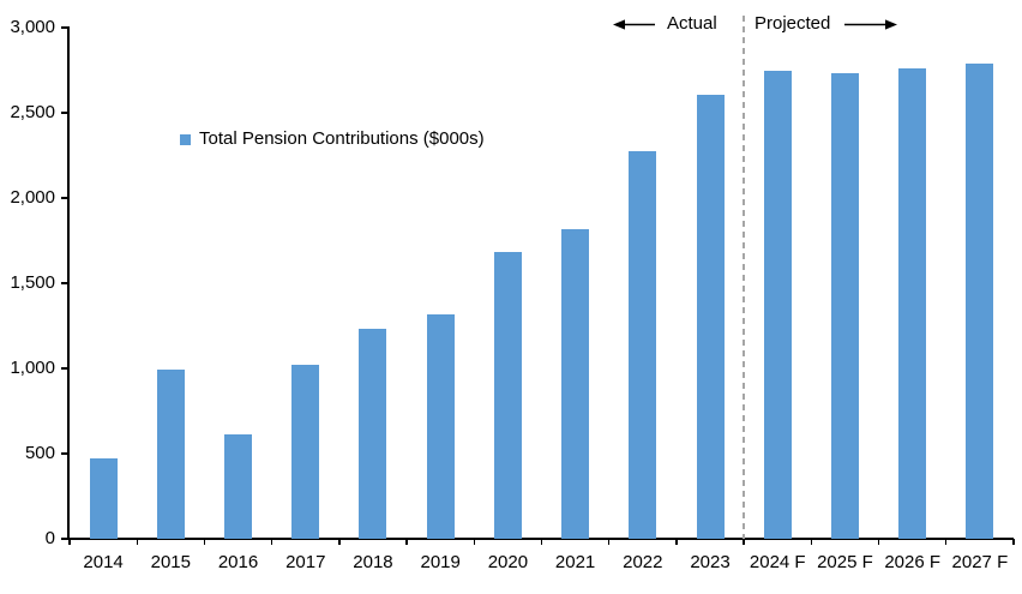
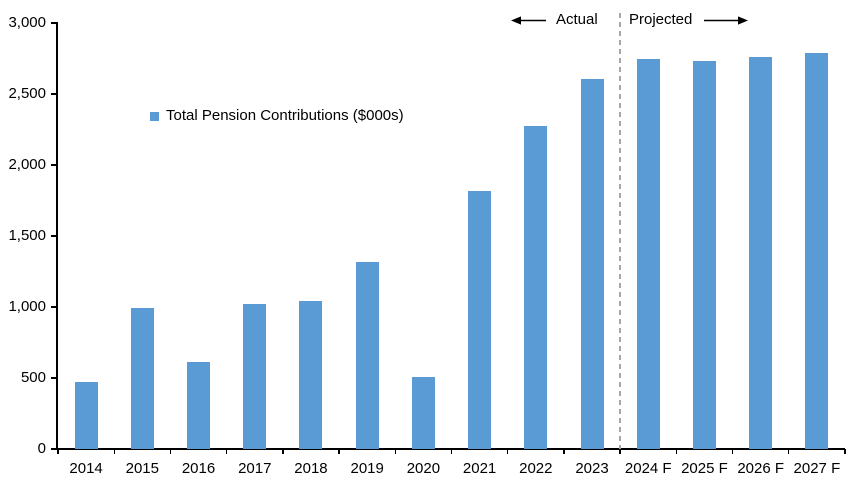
2018: 1230 -> 1040
2020: 1680 -> 510
